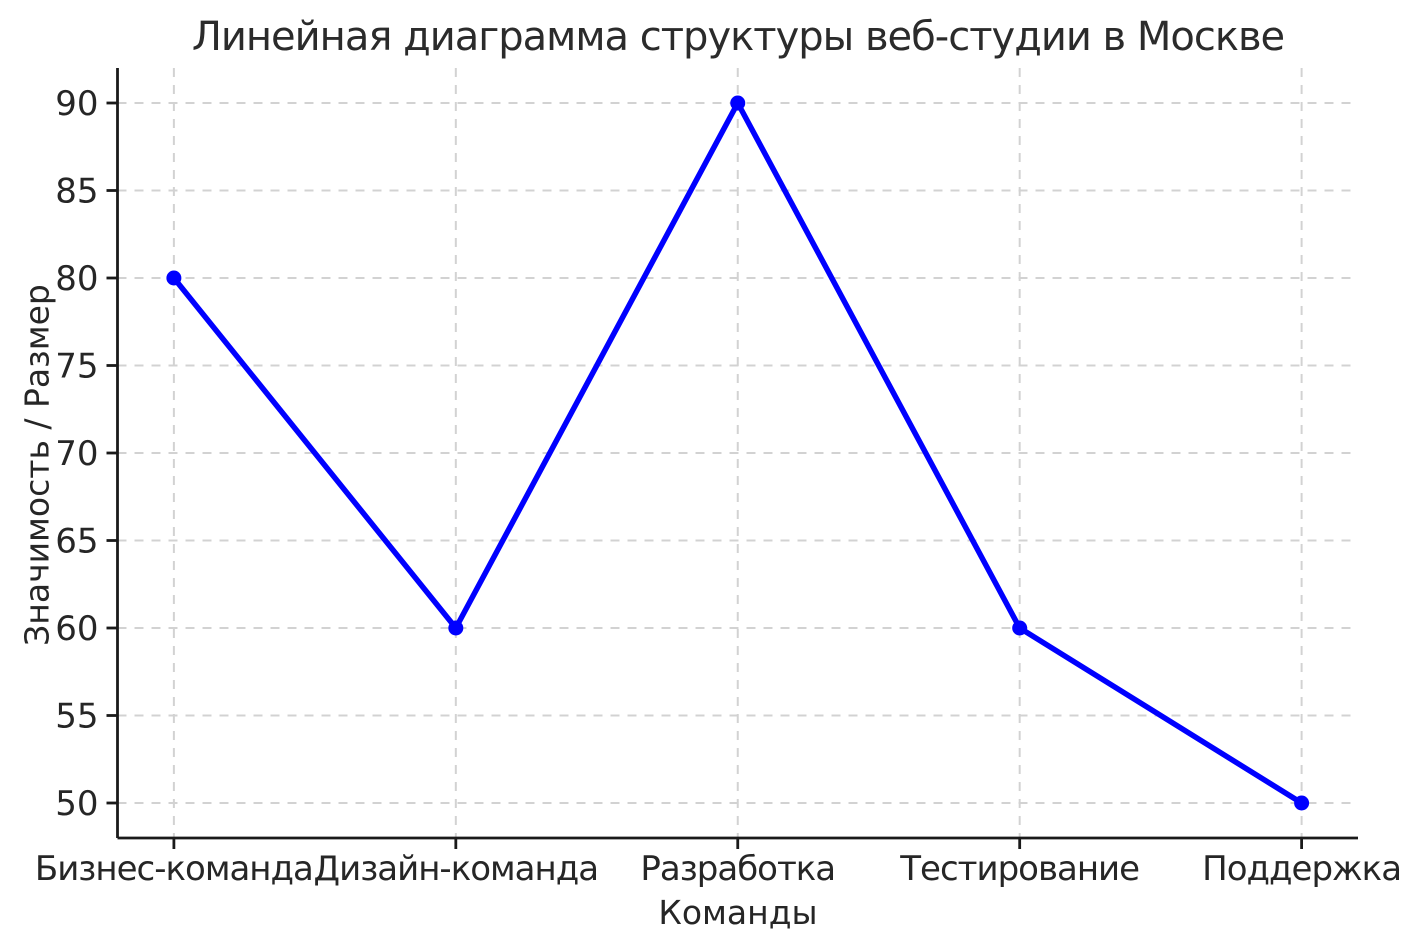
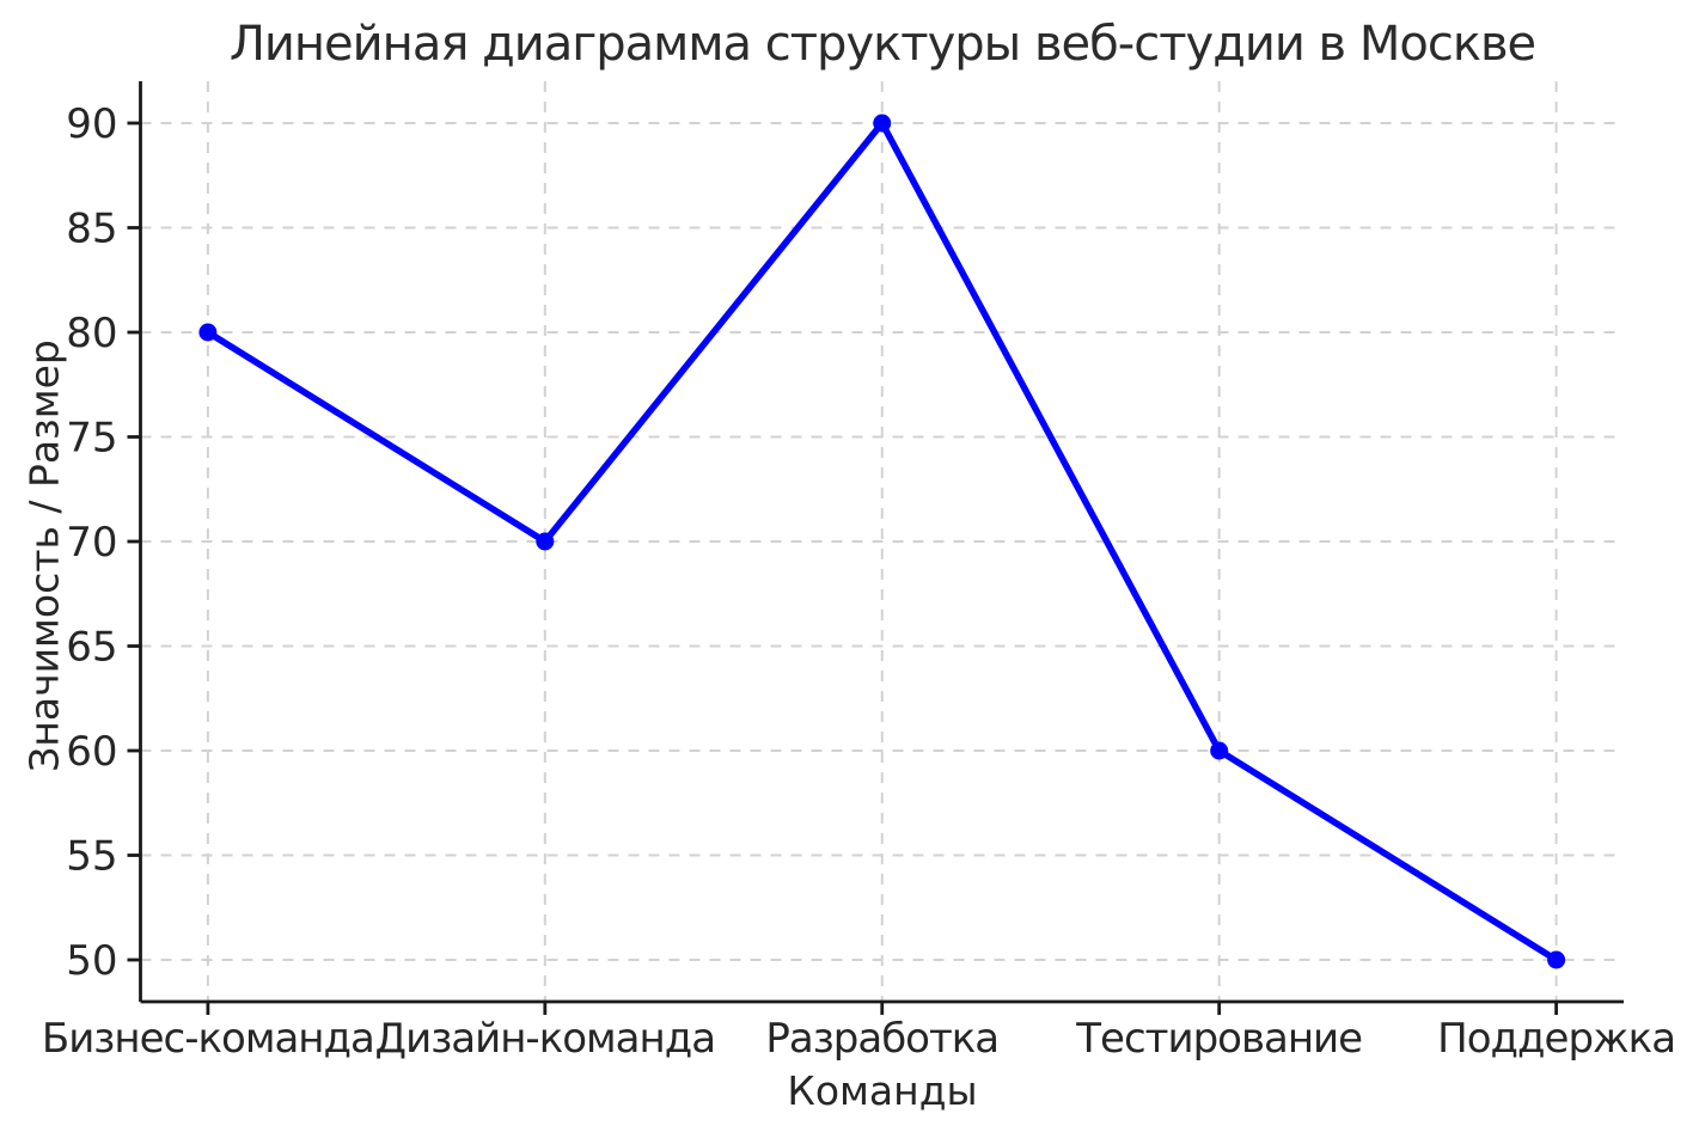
Дизайн-команда: 60 -> 70
